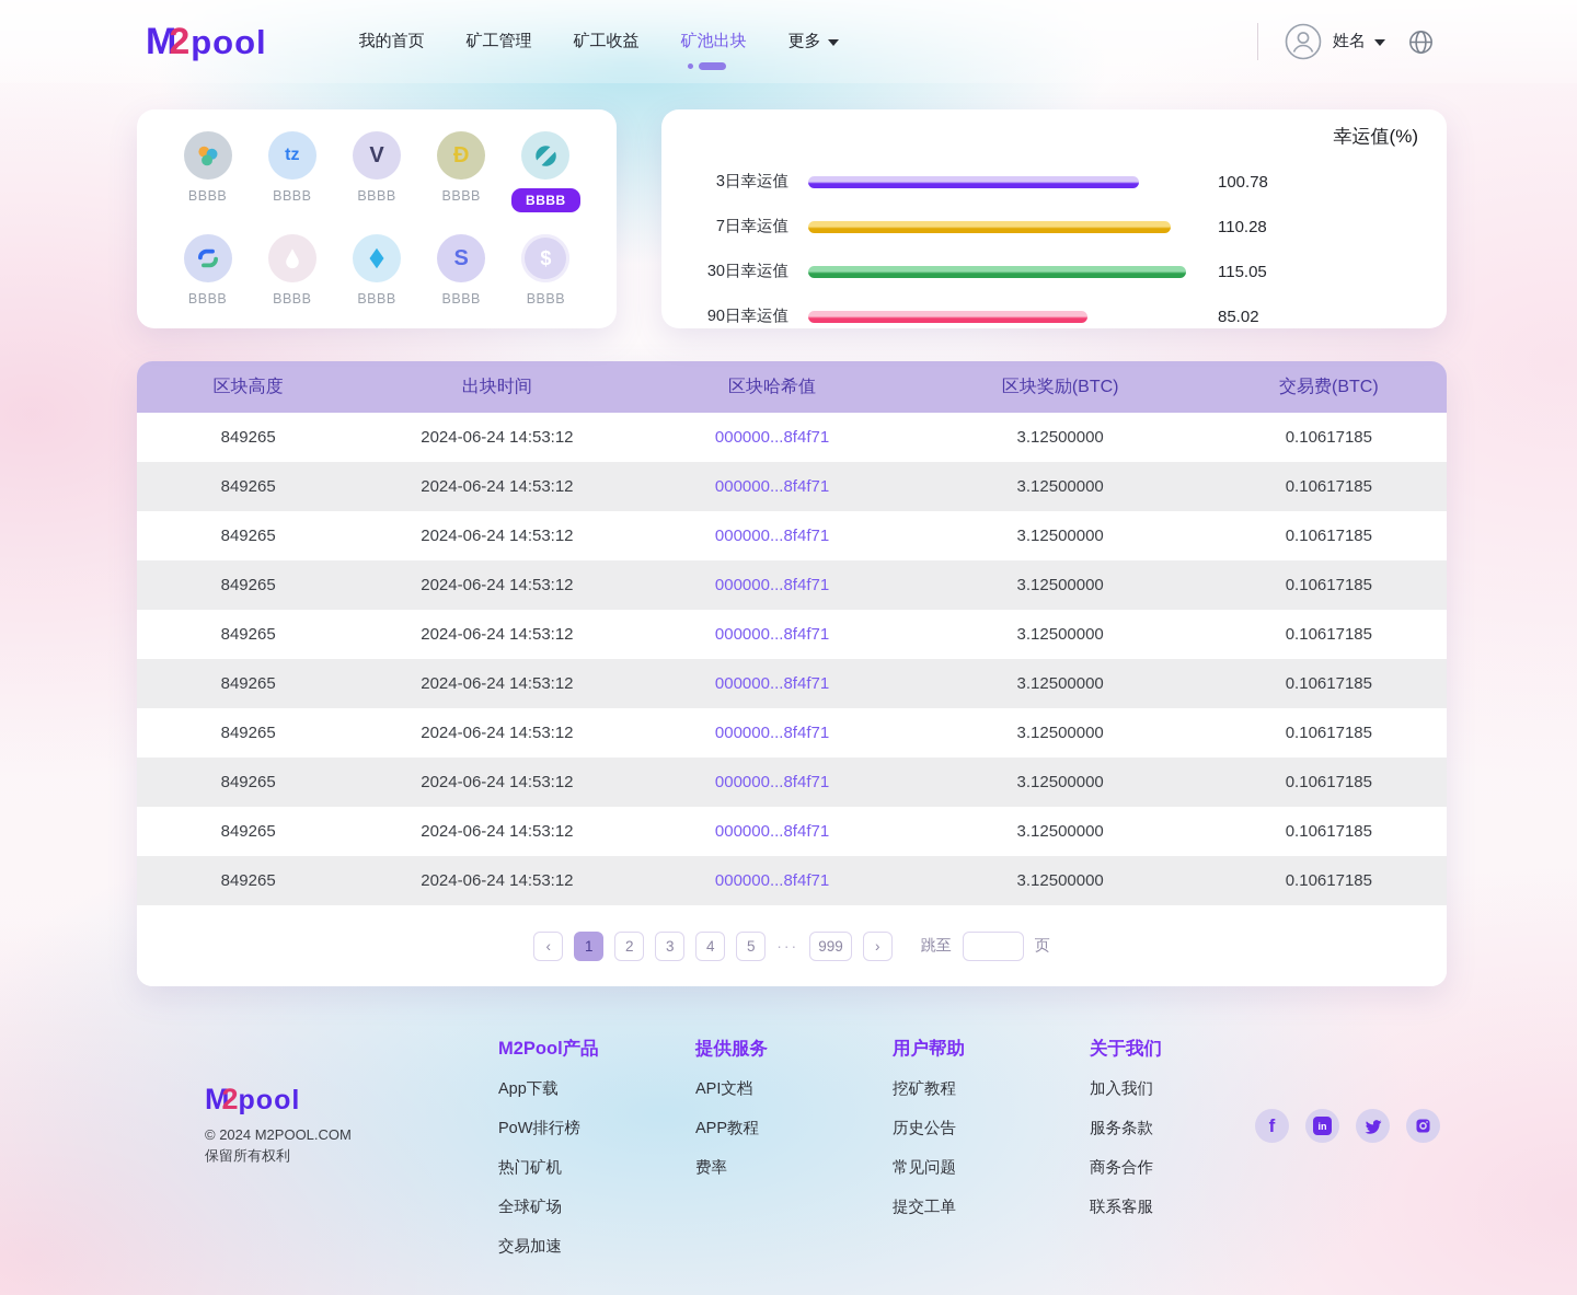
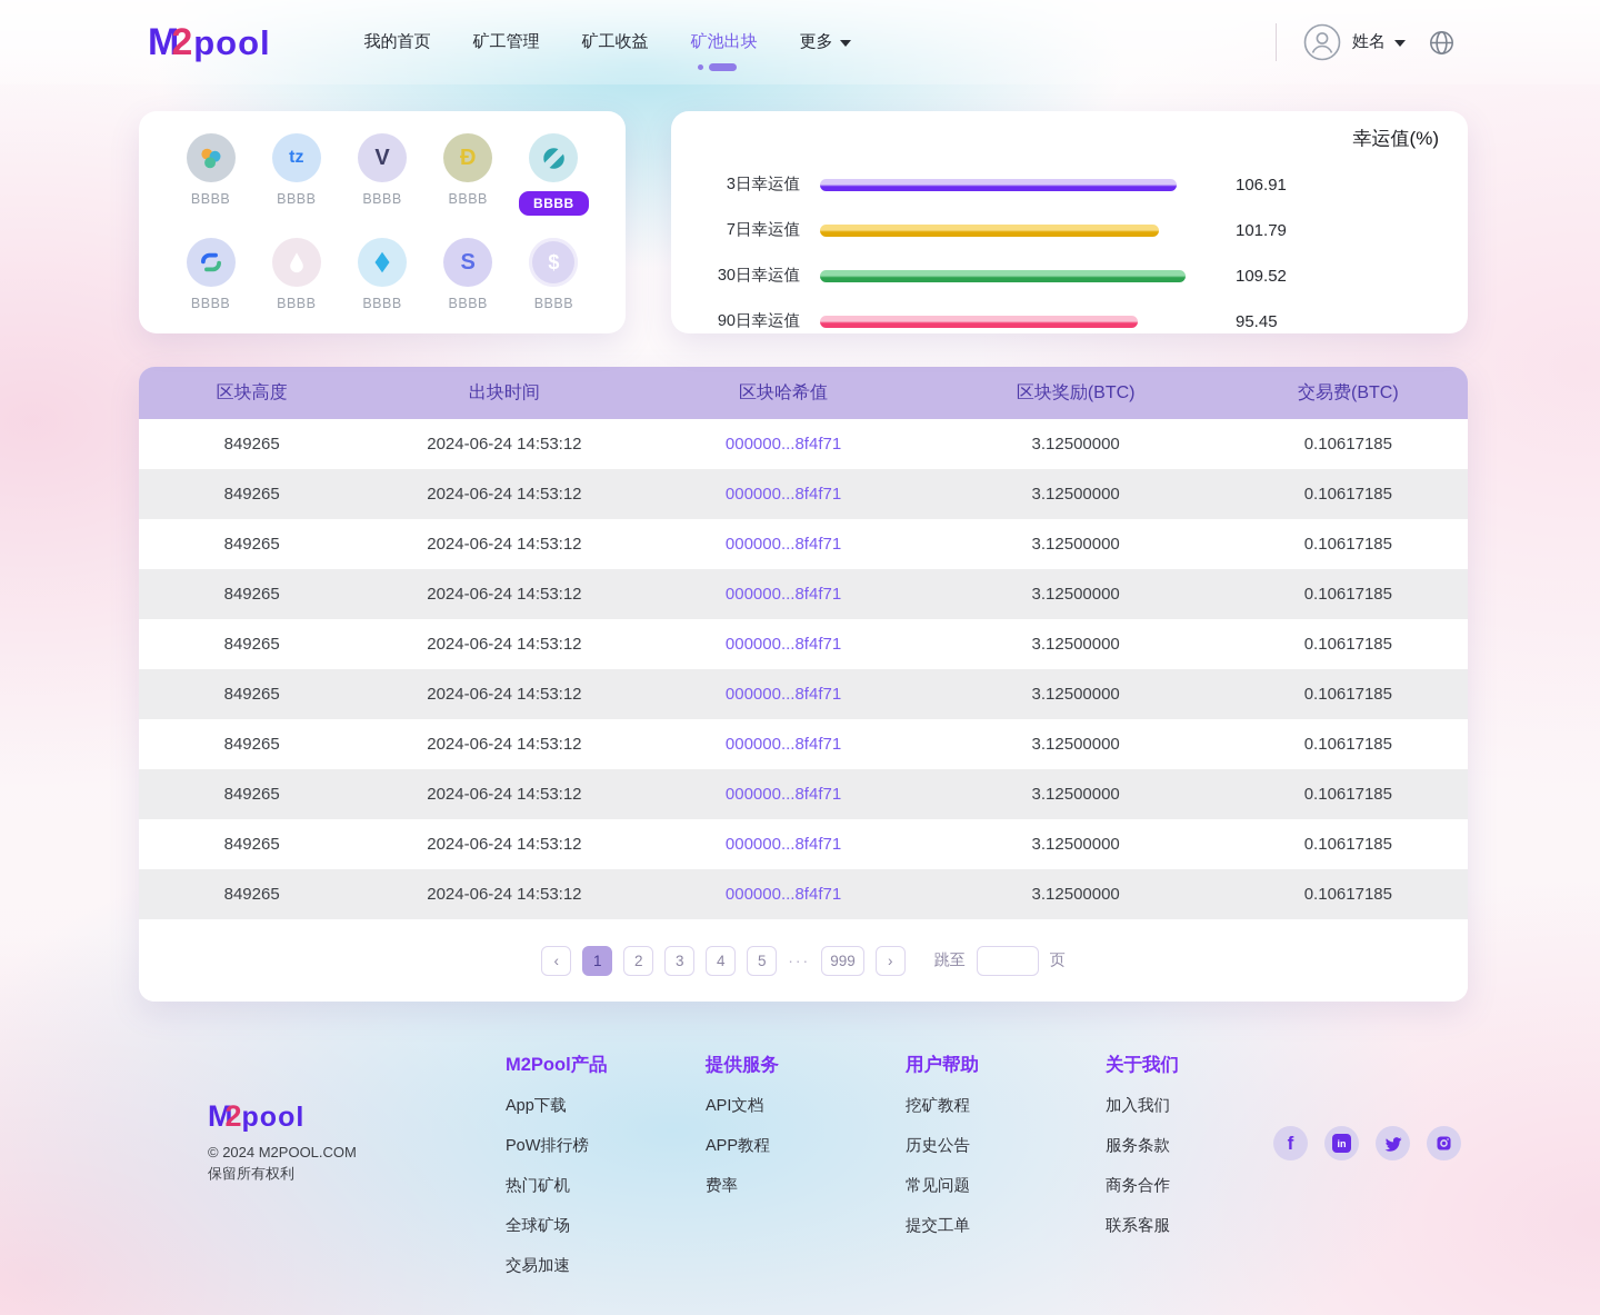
3日幸运值: 100.78 -> 106.91
7日幸运值: 110.28 -> 101.79
30日幸运值: 115.05 -> 109.52
90日幸运值: 85.02 -> 95.45
